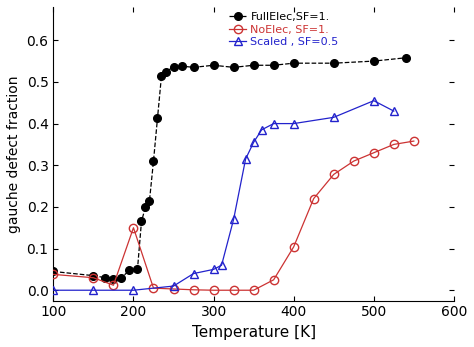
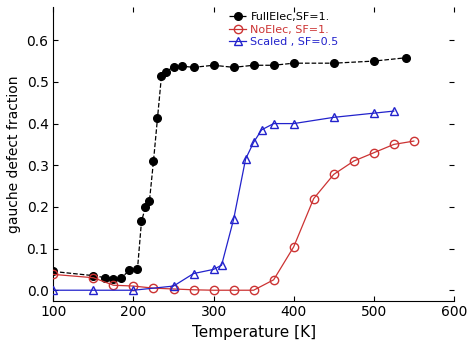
NoElec, SF=1./200: 0.150 -> 0.010
Scaled , SF=0.5/500: 0.455 -> 0.425
